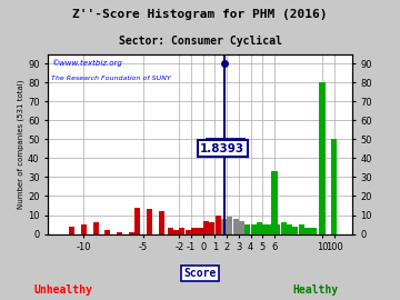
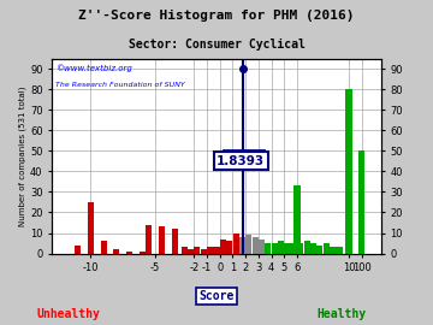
-10: 5 -> 25
